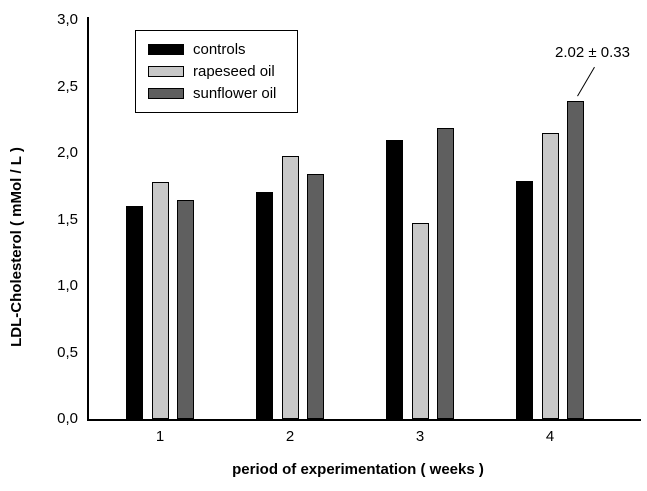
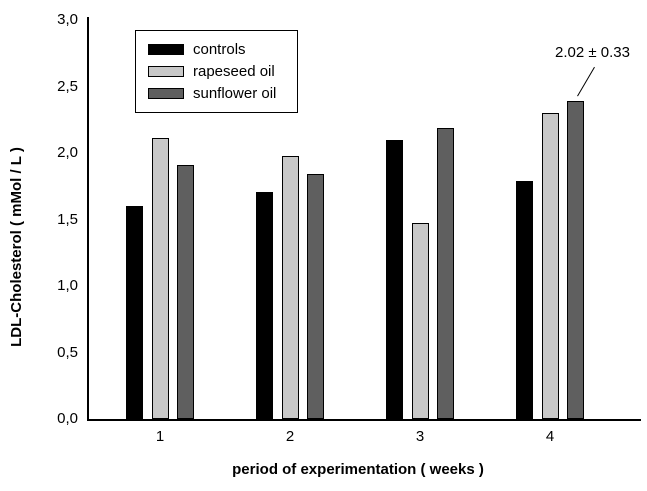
rapeseed oil/1: 1,78 -> 2,11
sunflower oil/1: 1,65 -> 1,91
rapeseed oil/4: 2,15 -> 2,30
